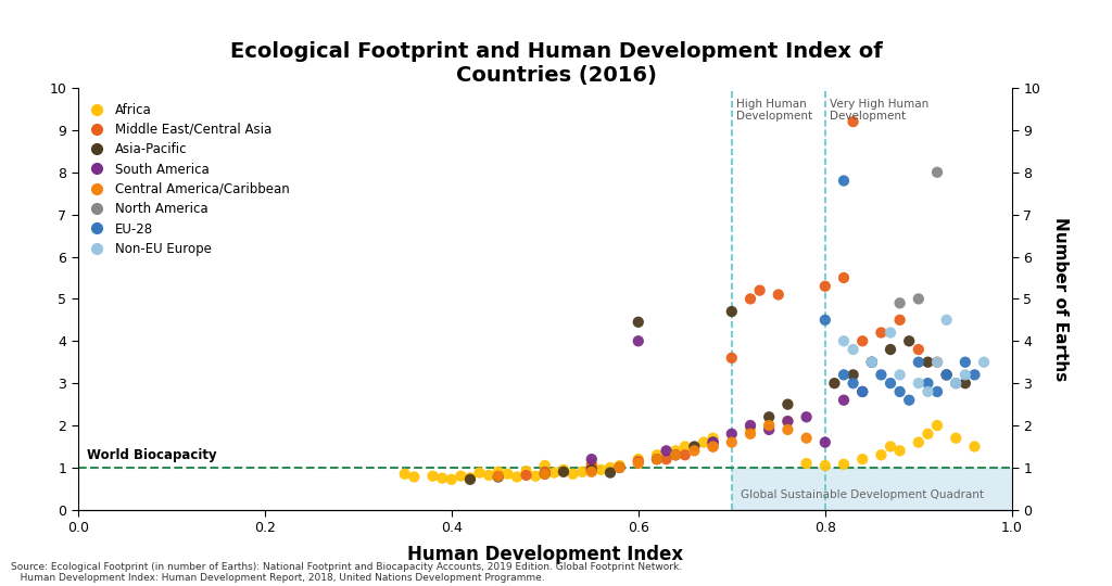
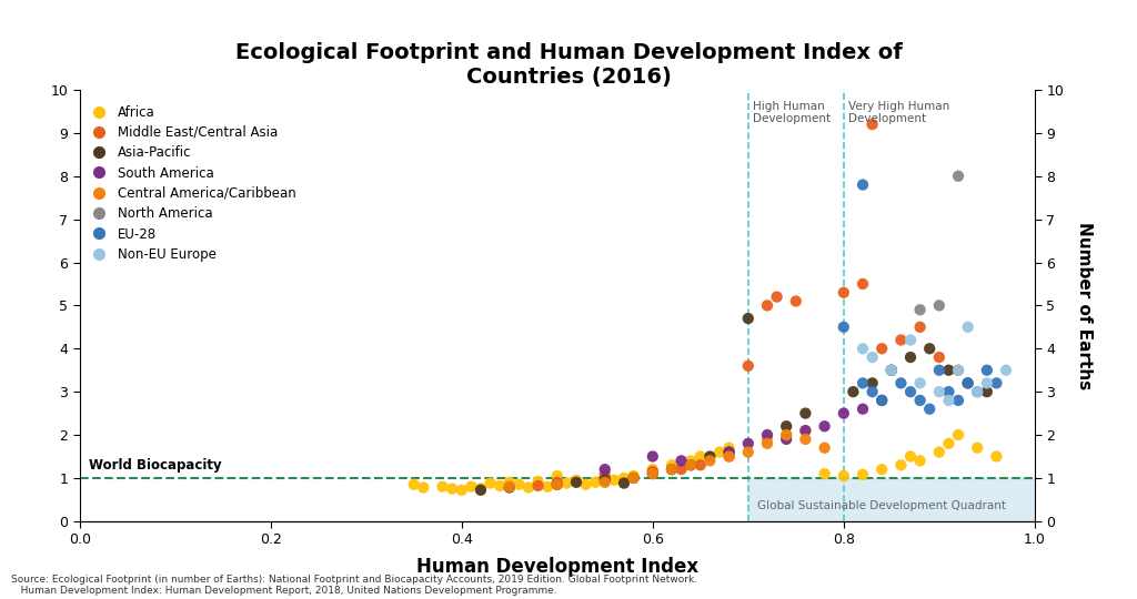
Asia-Pacific/0.6: 4.45 -> 1.10
South America/0.6: 4.0 -> 1.5
South America/0.8: 1.6 -> 2.5
